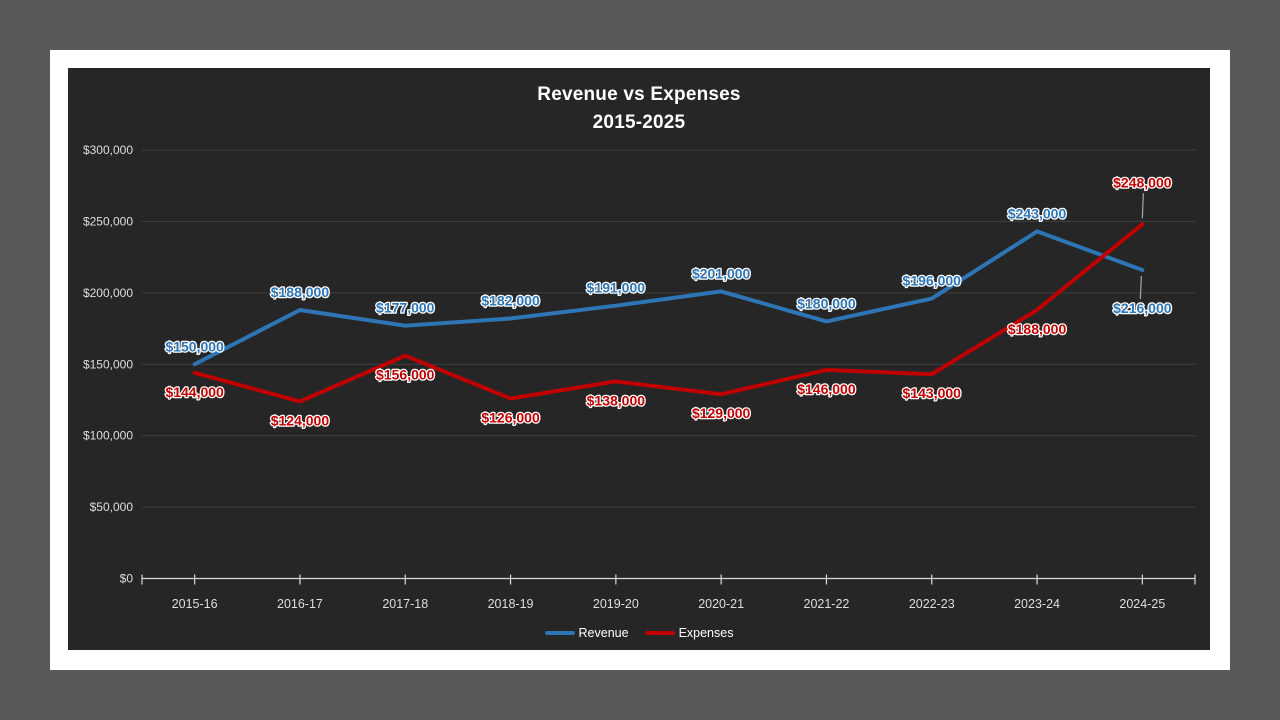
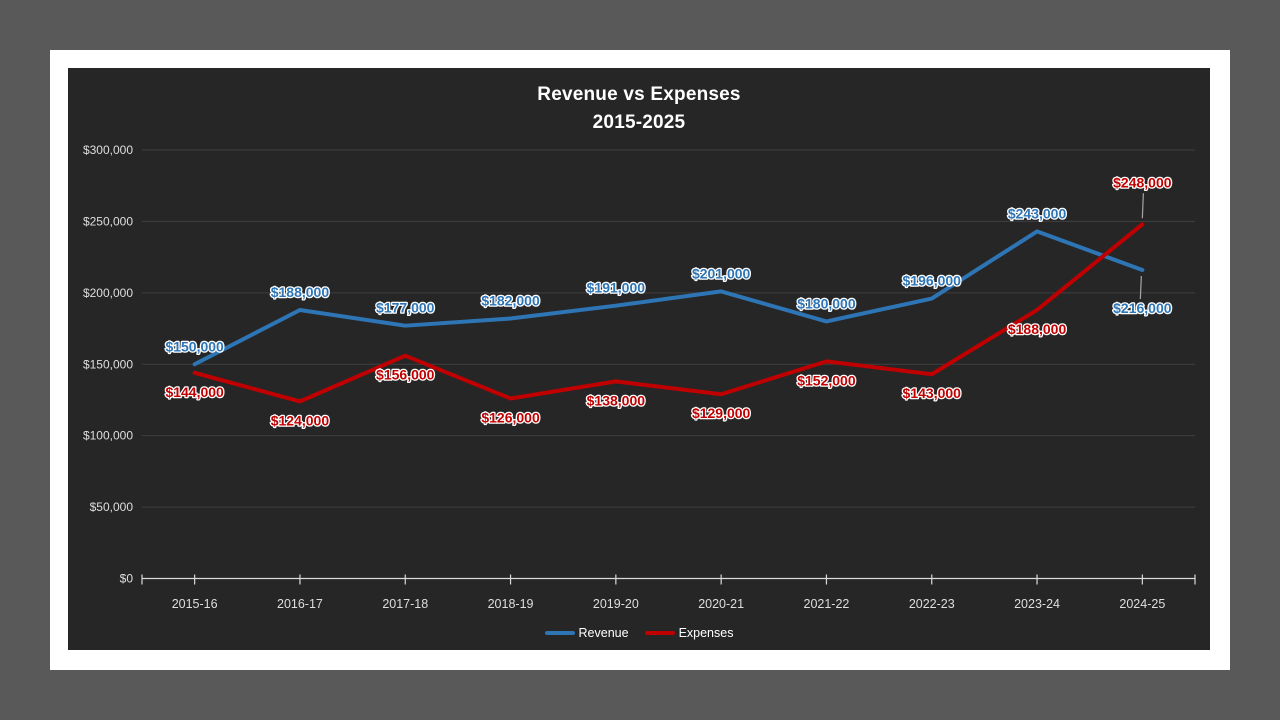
Expenses/2021-22: $146,000 -> $152,000
